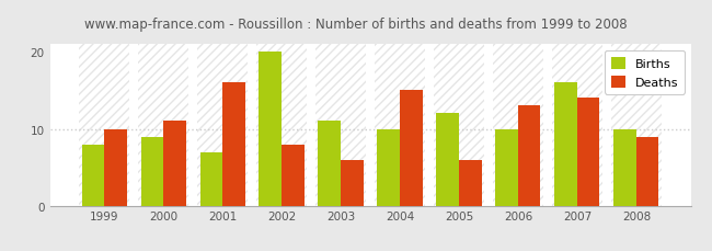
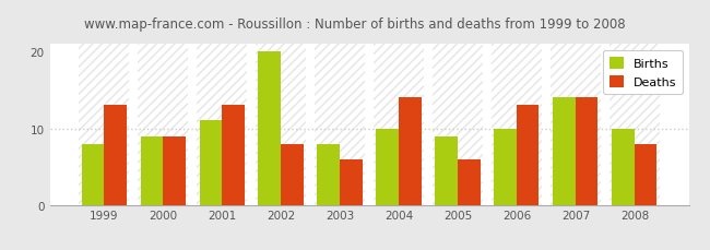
Deaths/1999: 10 -> 13
Deaths/2000: 11 -> 9
Births/2001: 7 -> 11
Deaths/2001: 16 -> 13
Births/2003: 11 -> 8
Deaths/2004: 15 -> 14
Births/2005: 12 -> 9
Births/2007: 16 -> 14
Deaths/2008: 9 -> 8
